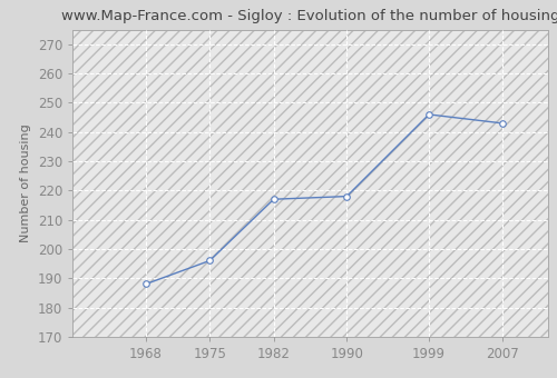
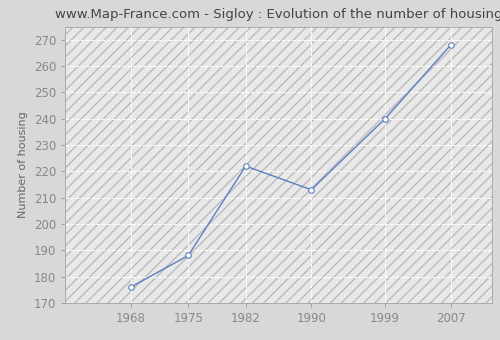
1968: 188 -> 176
1975: 196 -> 188
1982: 217 -> 222
1990: 218 -> 213
1999: 246 -> 240
2007: 243 -> 268
